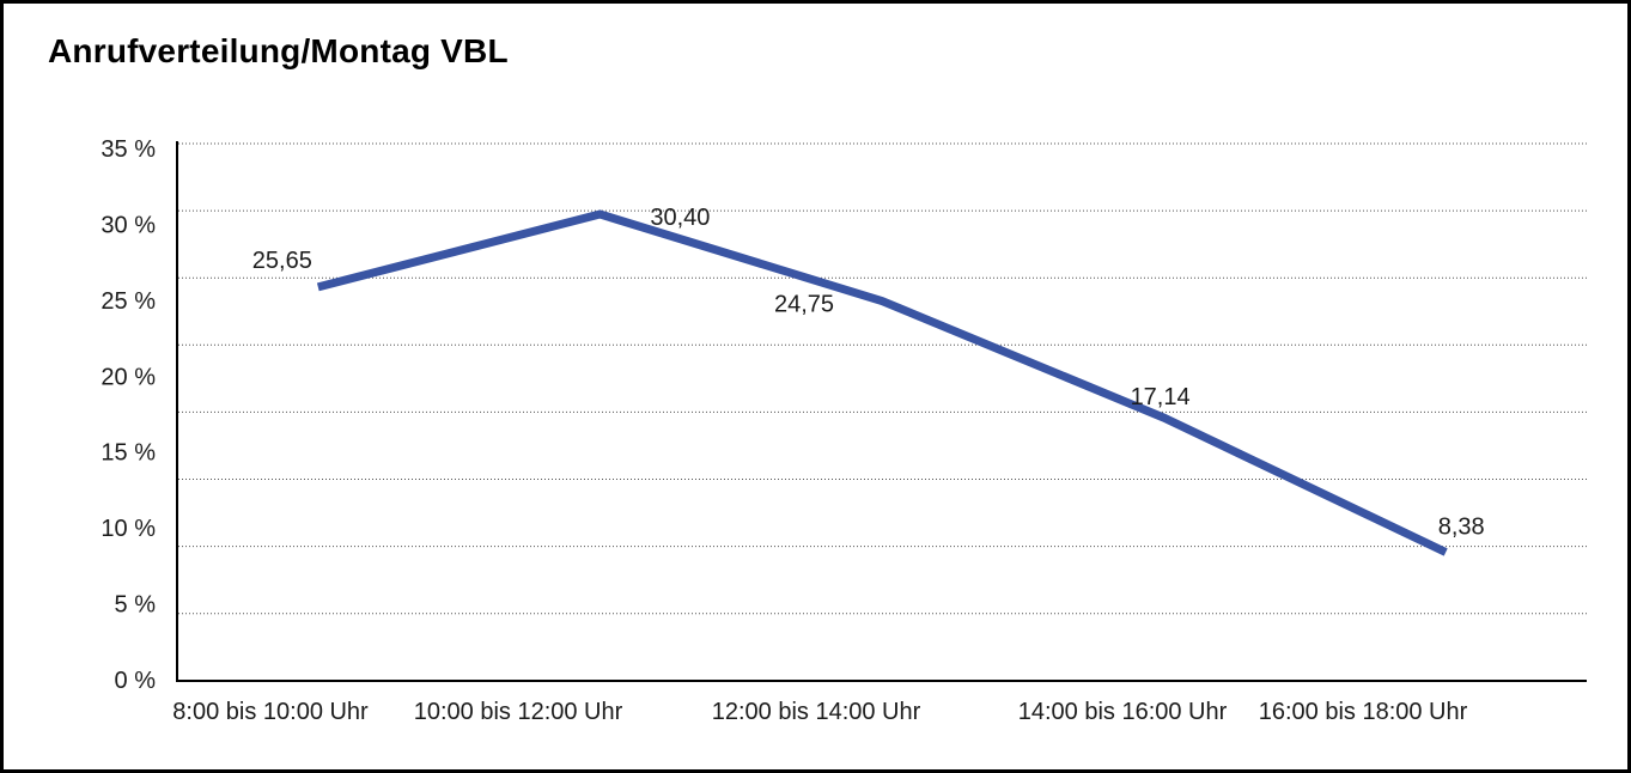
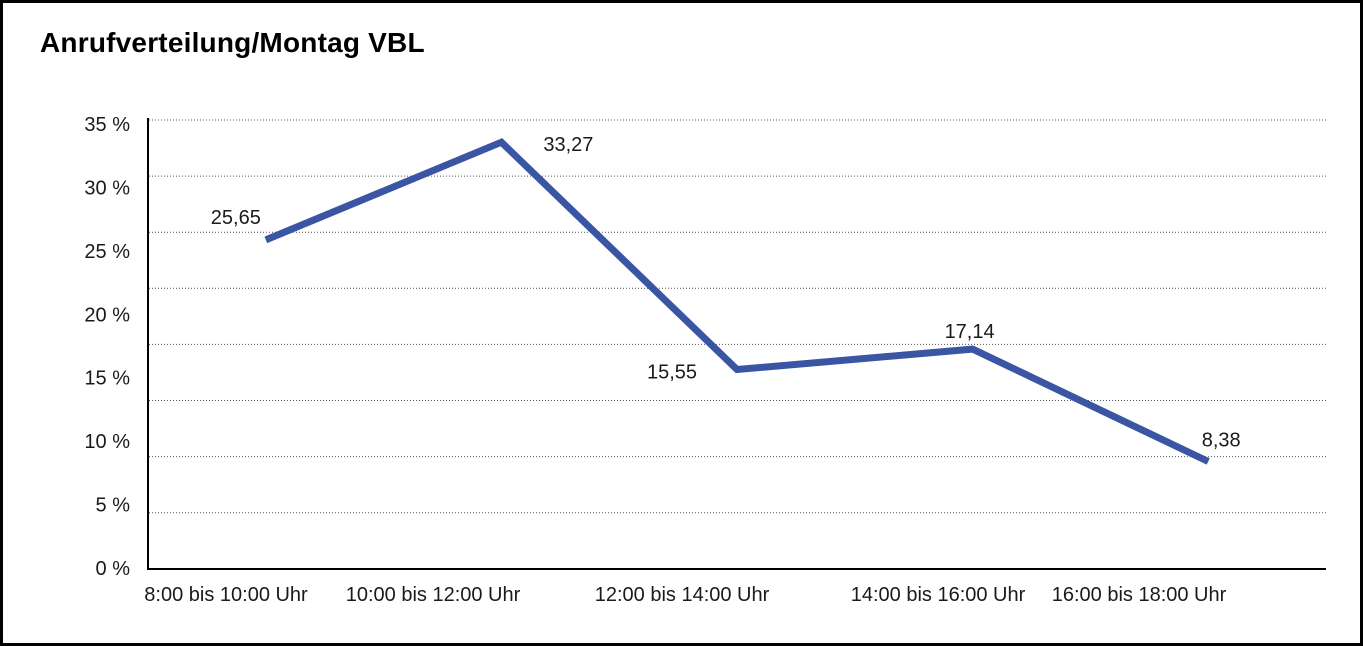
10:00 bis 12:00 Uhr: 30,40 -> 33,27
12:00 bis 14:00 Uhr: 24,75 -> 15,55
